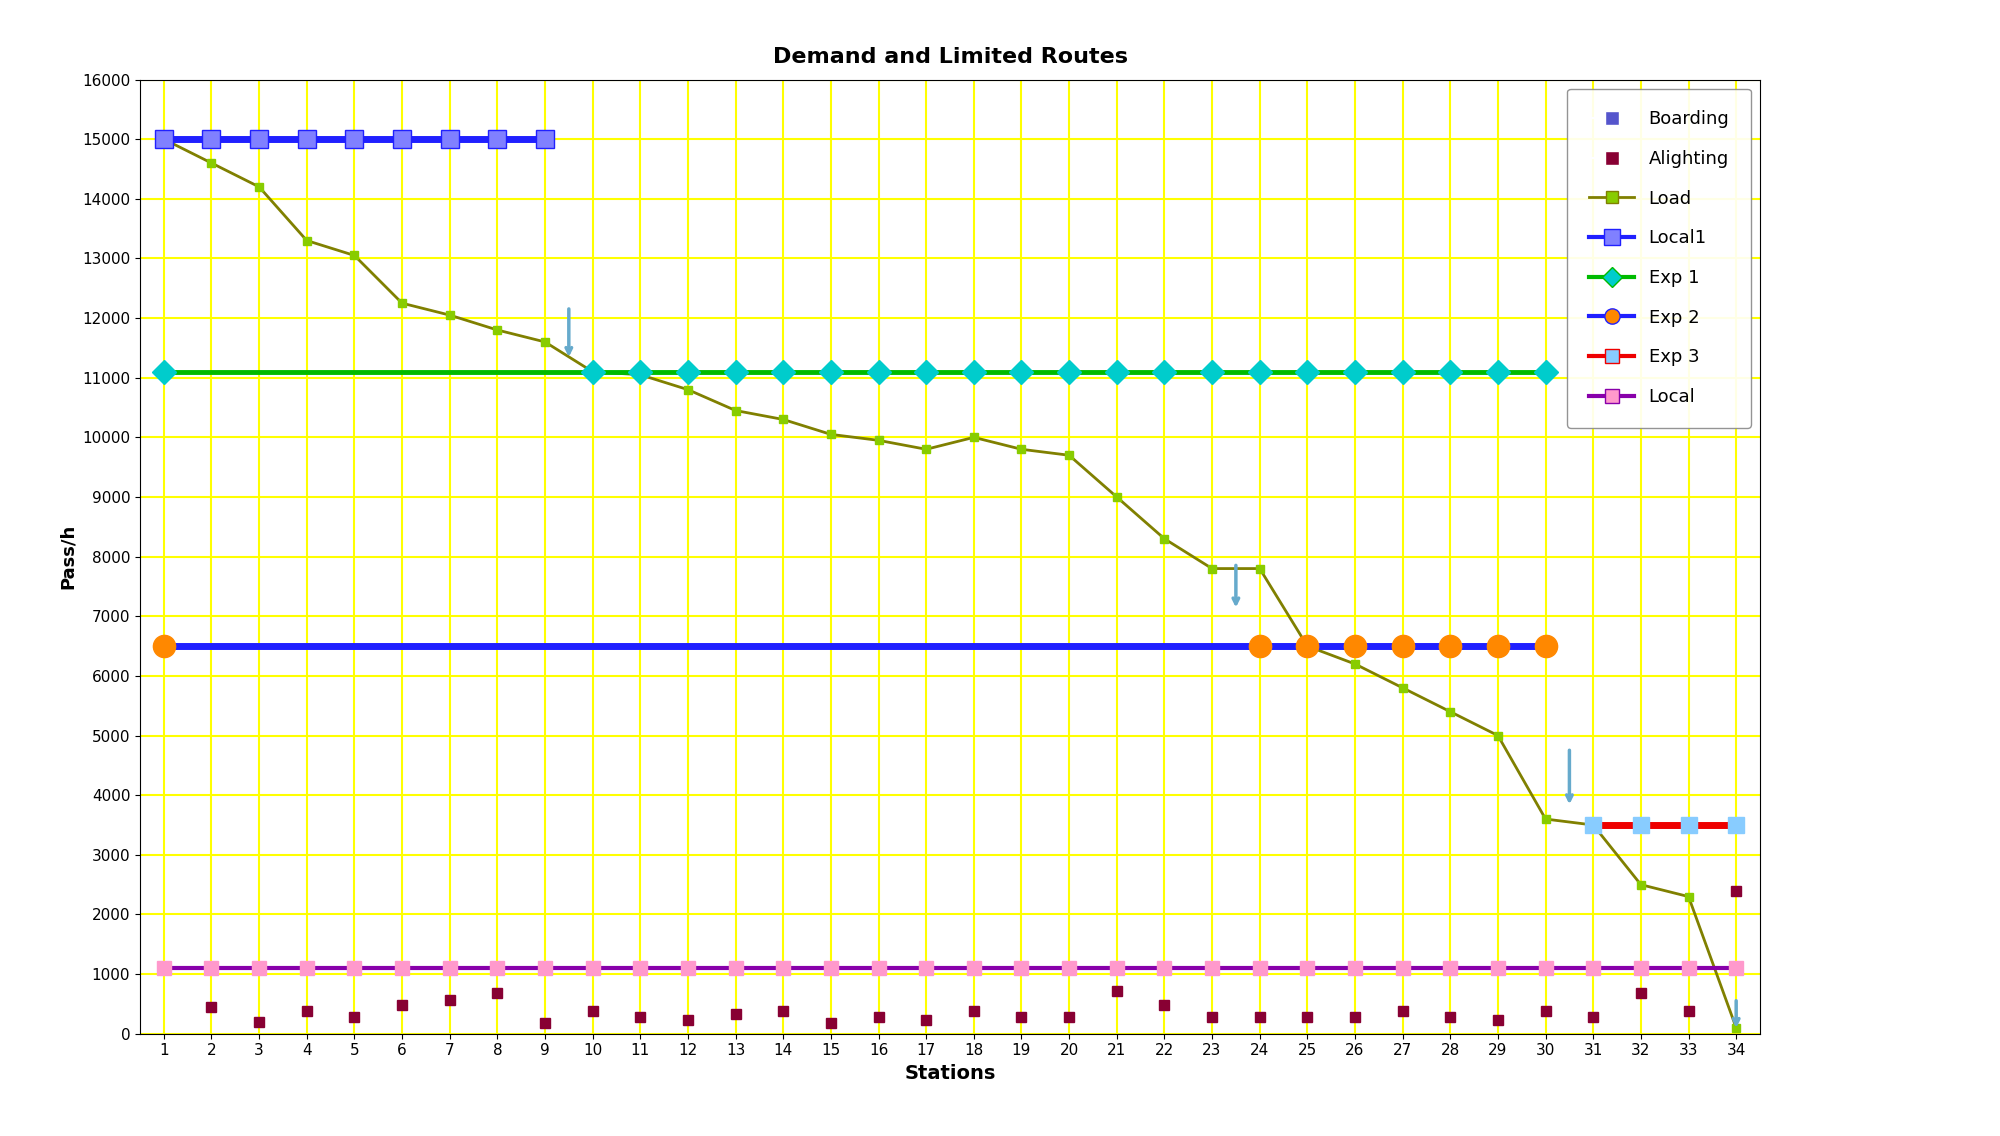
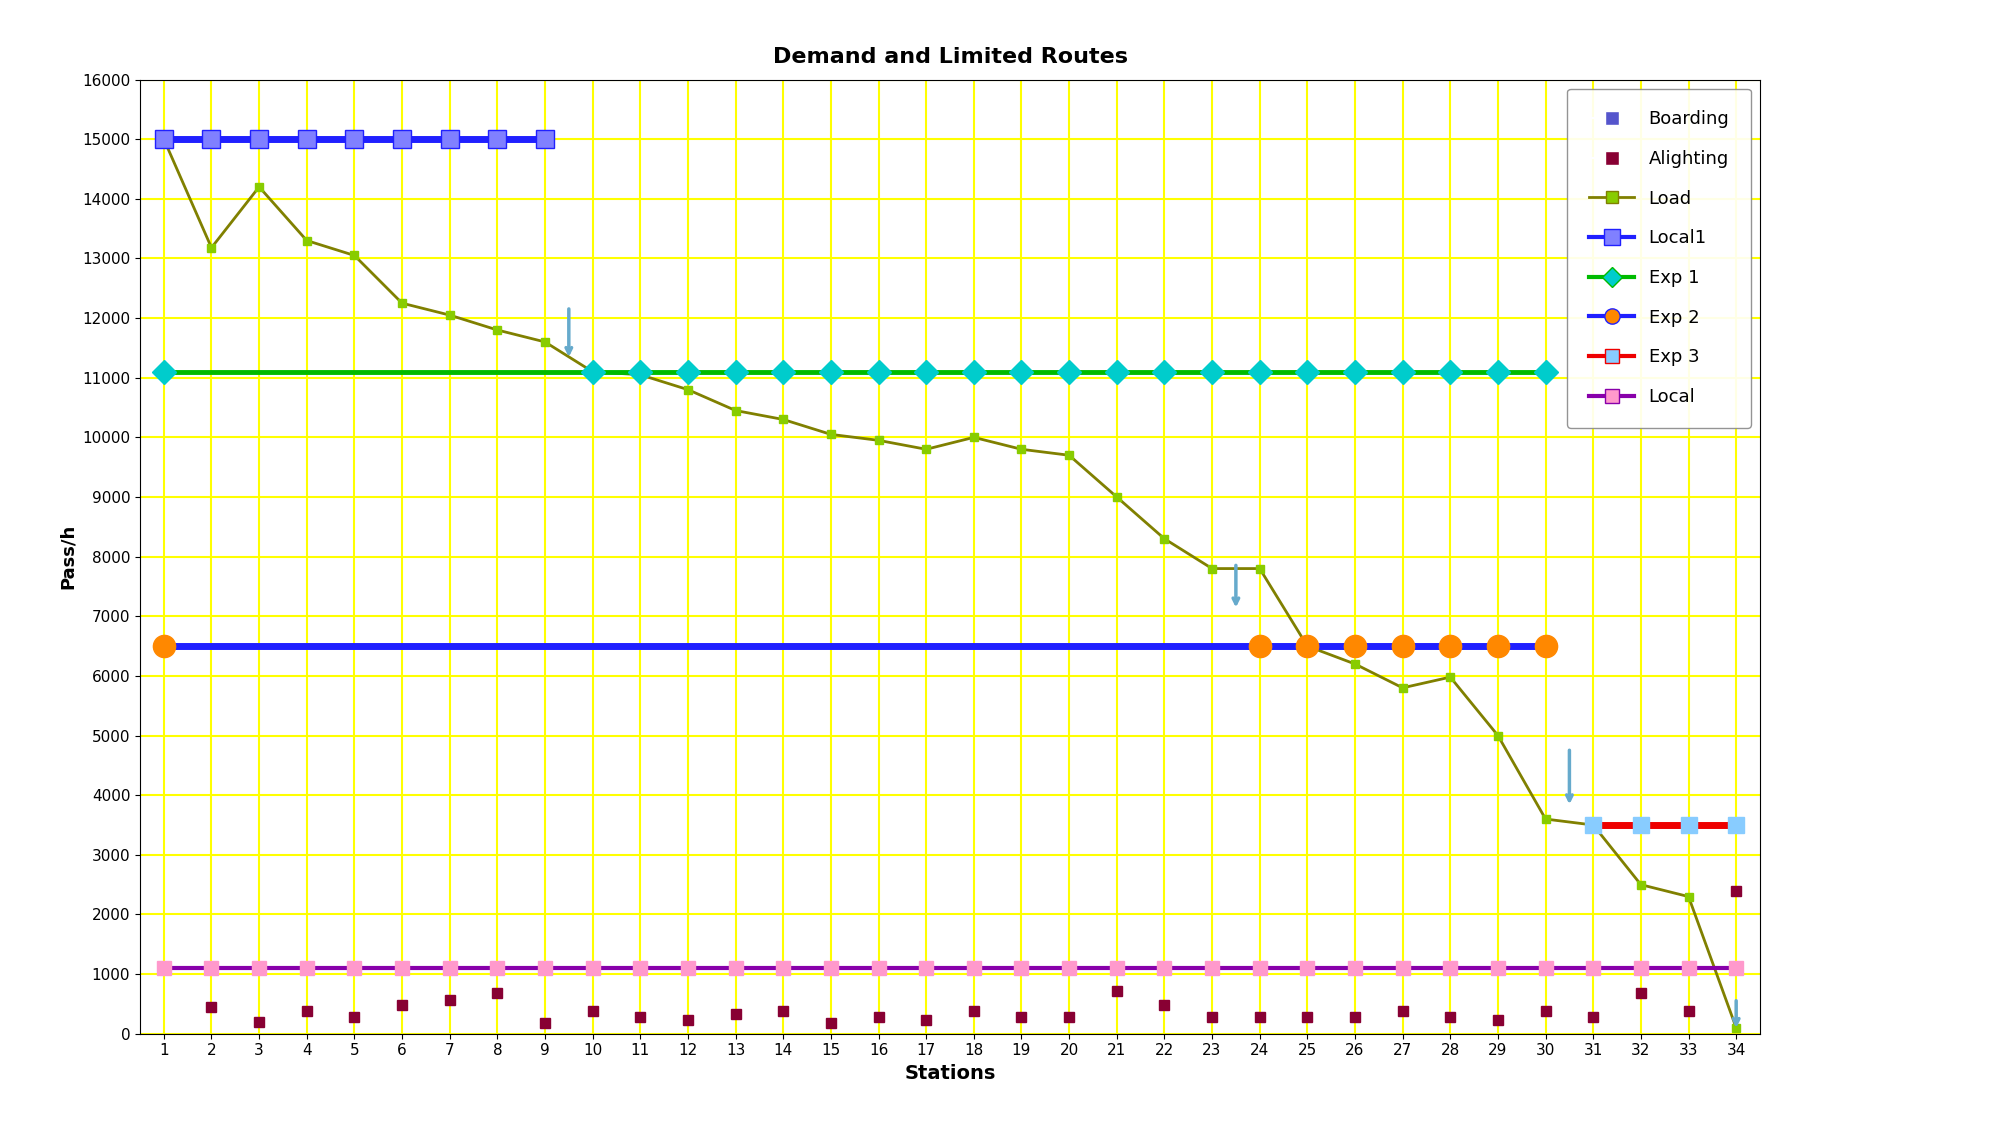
Load/2: 14600 -> 13180
Load/28: 5400 -> 5980
